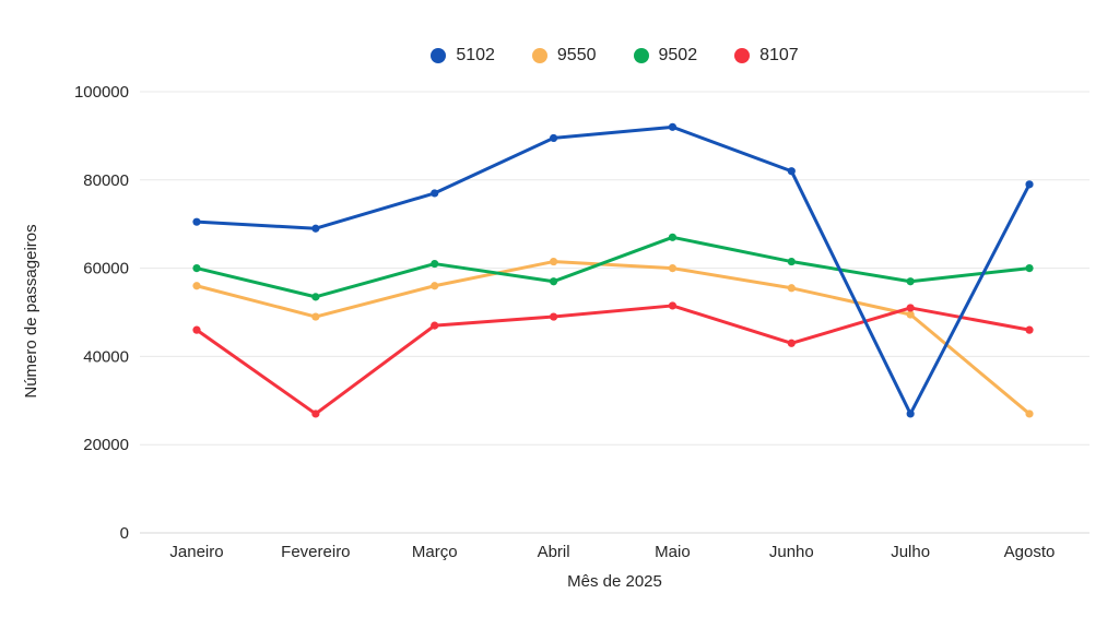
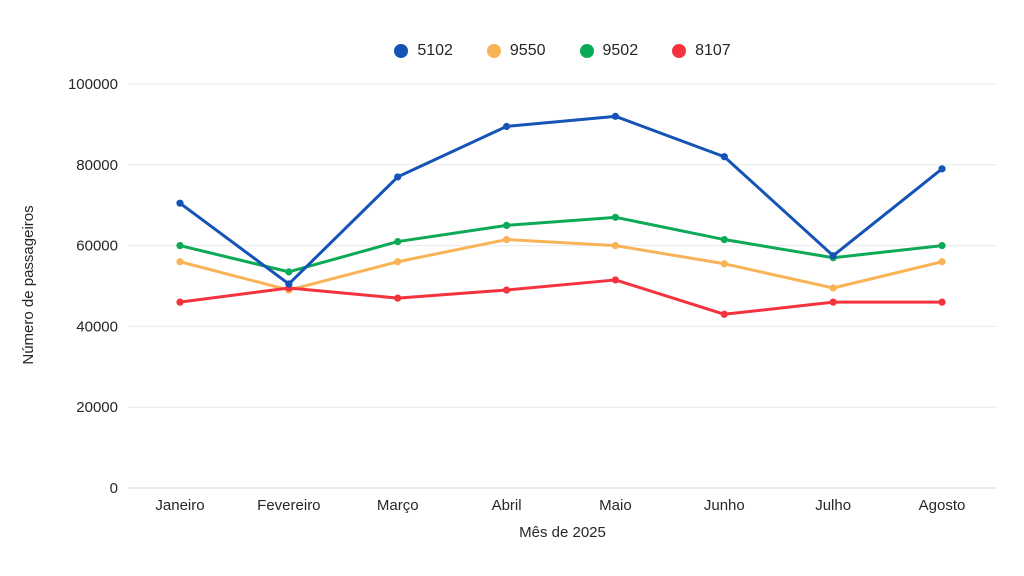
5102/Fevereiro: 69000 -> 50000
8107/Fevereiro: 27000 -> 50000
9502/Abril: 57000 -> 65000
5102/Julho: 27000 -> 58000
8107/Julho: 51000 -> 46000
9550/Agosto: 27000 -> 56000
